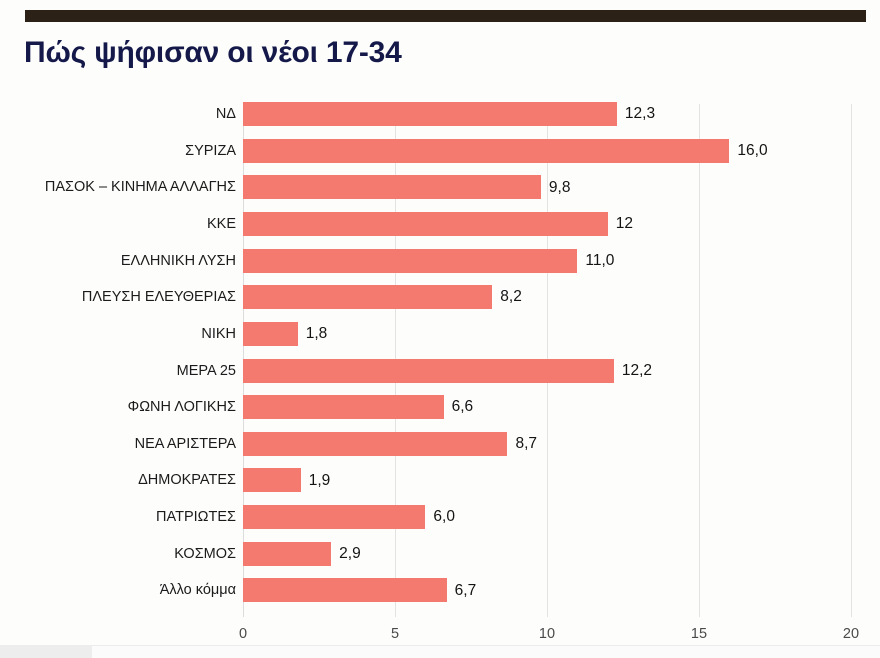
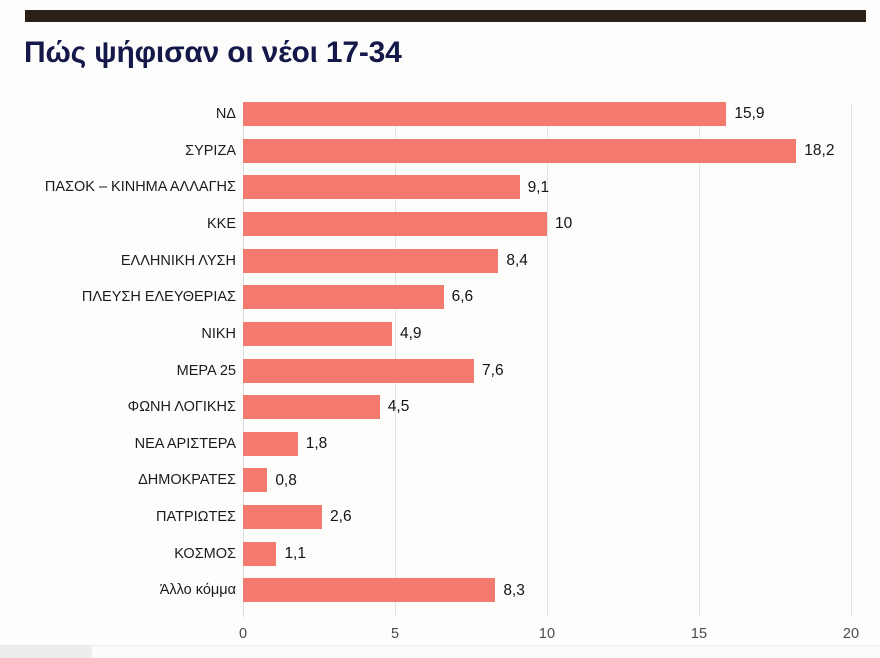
ΝΔ: 12,3 -> 15,9
ΣΥΡΙΖΑ: 16,0 -> 18,2
ΠΑΣΟΚ – ΚΙΝΗΜΑ ΑΛΛΑΓΗΣ: 9,8 -> 9,1
ΚΚΕ: 12 -> 10
ΕΛΛΗΝΙΚΗ ΛΥΣΗ: 11,0 -> 8,4
ΠΛΕΥΣΗ ΕΛΕΥΘΕΡΙΑΣ: 8,2 -> 6,6
ΝΙΚΗ: 1,8 -> 4,9
ΜΕΡΑ 25: 12,2 -> 7,6
ΦΩΝΗ ΛΟΓΙΚΗΣ: 6,6 -> 4,5
ΝΕΑ ΑΡΙΣΤΕΡΑ: 8,7 -> 1,8
ΔΗΜΟΚΡΑΤΕΣ: 1,9 -> 0,8
ΠΑΤΡΙΩΤΕΣ: 6,0 -> 2,6
ΚΟΣΜΟΣ: 2,9 -> 1,1
Άλλο κόμμα: 6,7 -> 8,3
